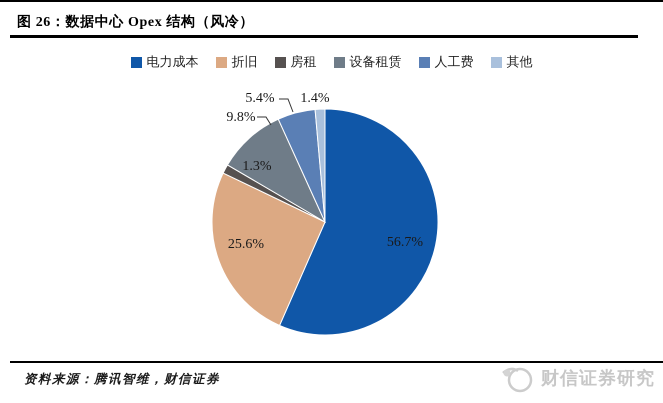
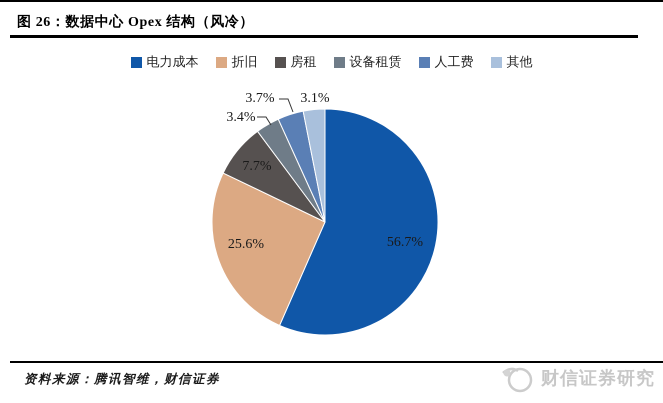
房租: 1.3% -> 7.7%
设备租赁: 9.8% -> 3.4%
人工费: 5.4% -> 3.7%
其他: 1.4% -> 3.1%
